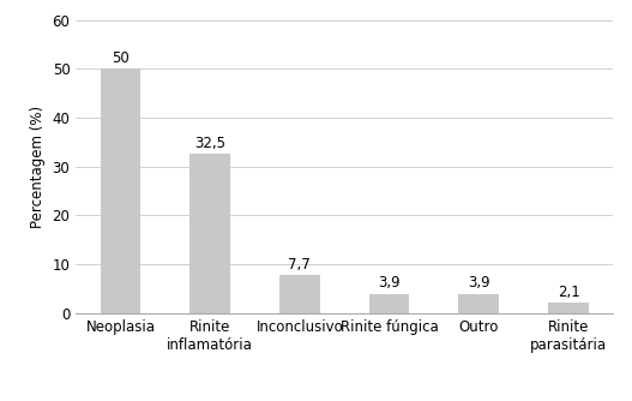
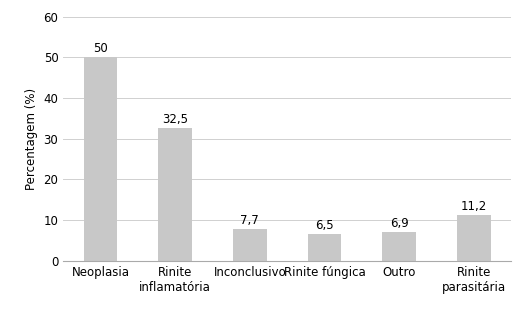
Rinite fúngica: 3,9 -> 6,5
Outro: 3,9 -> 6,9
Rinite parasitária: 2,1 -> 11,2
